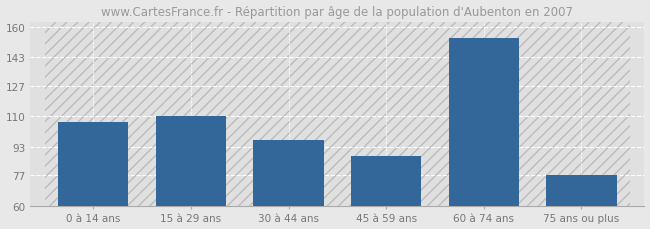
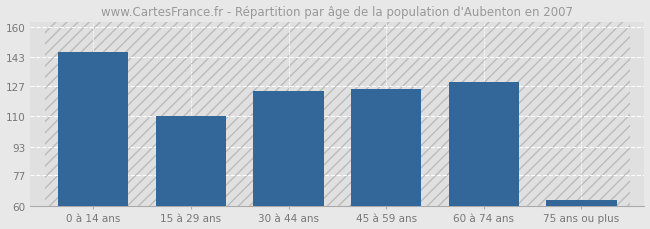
0 à 14 ans: 107 -> 146
30 à 44 ans: 97 -> 124
45 à 59 ans: 88 -> 125
60 à 74 ans: 154 -> 129
75 ans ou plus: 77 -> 63
